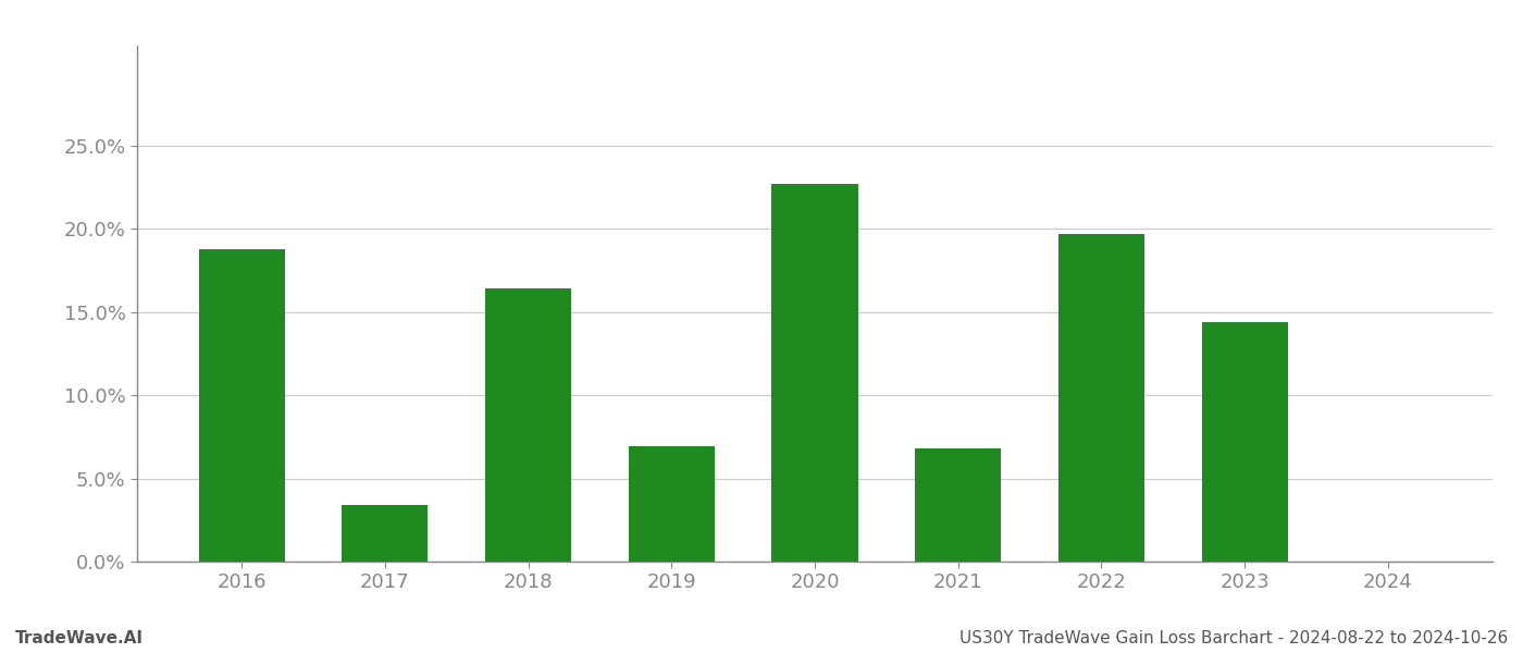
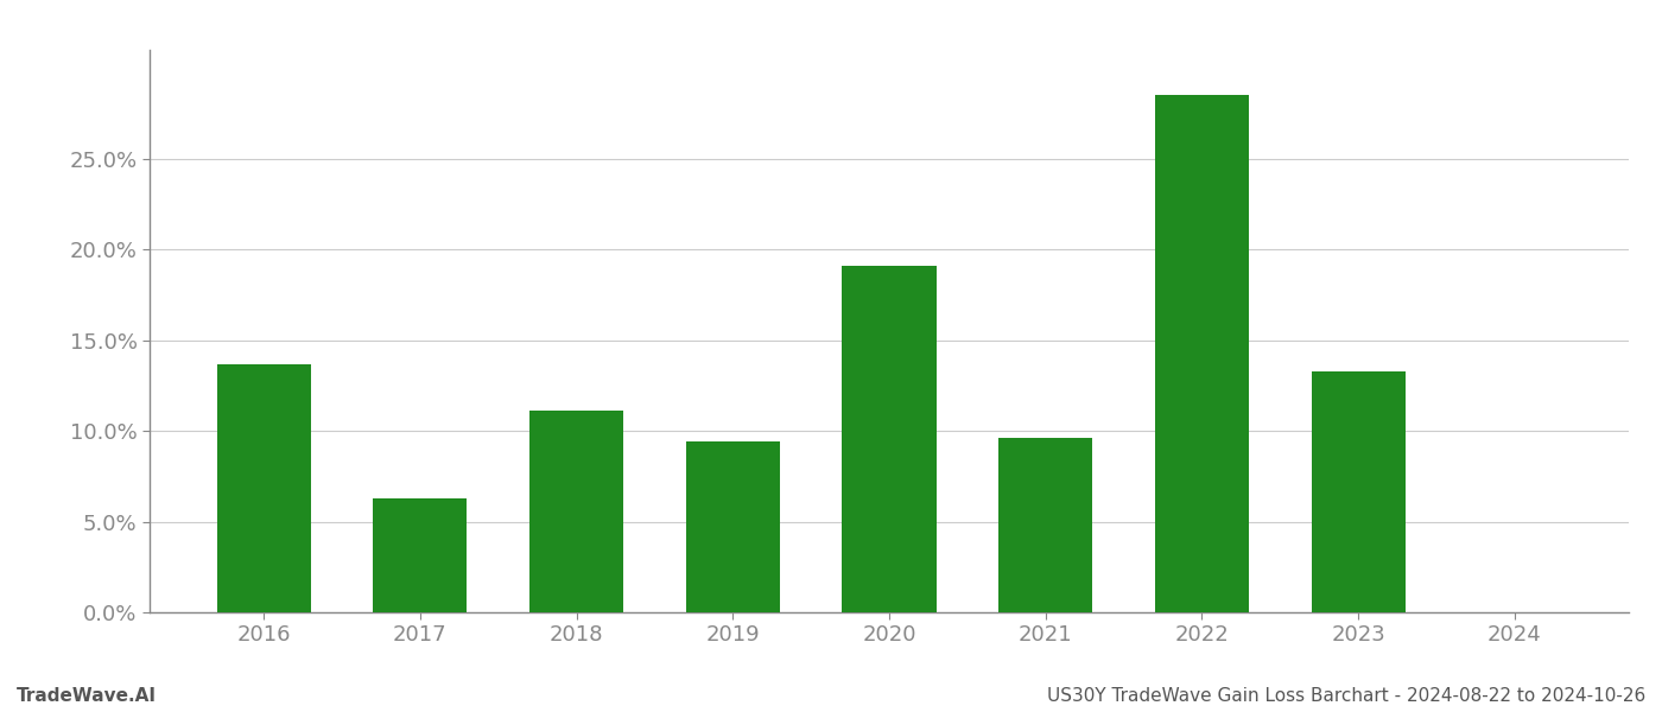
2016: 18.8% -> 13.7%
2017: 3.4% -> 6.3%
2018: 16.4% -> 11.1%
2019: 6.9% -> 9.4%
2020: 22.7% -> 19.1%
2021: 6.8% -> 9.6%
2022: 19.7% -> 28.5%
2023: 14.4% -> 13.3%
